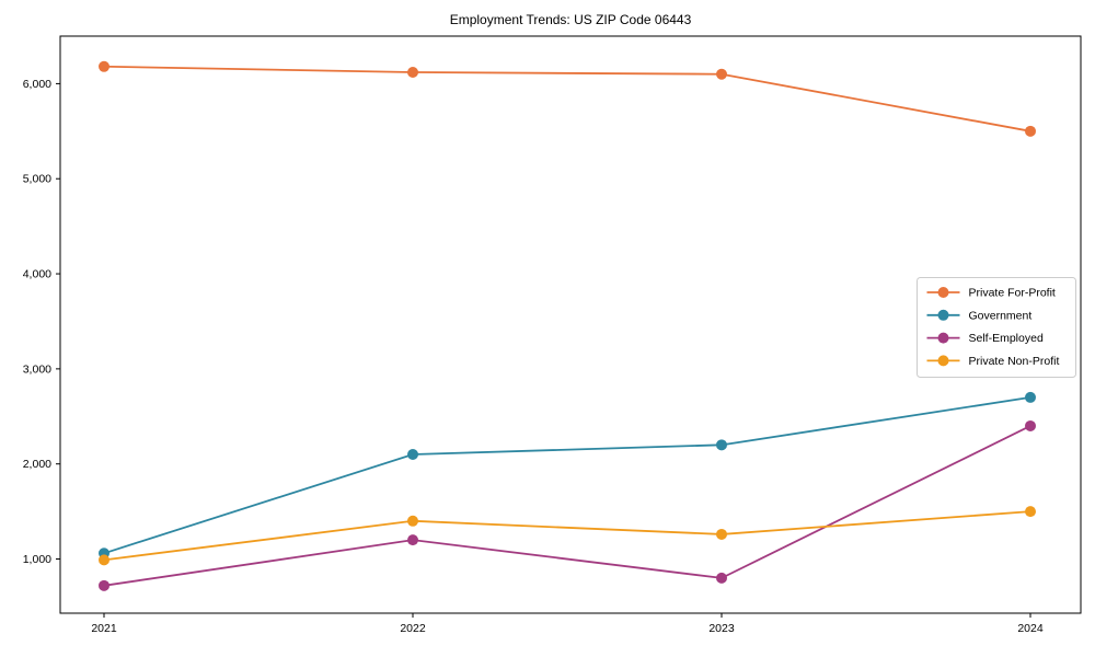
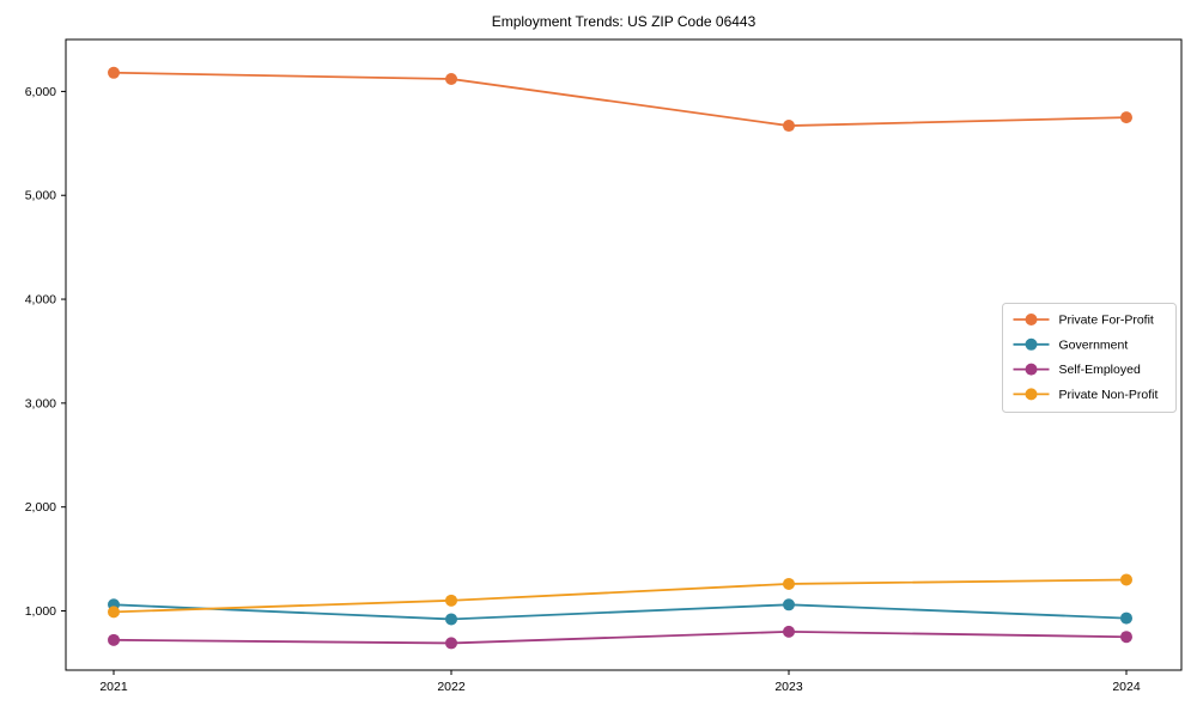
Government/2022: 2100 -> 900
Self-Employed/2022: 1200 -> 700
Private Non-Profit/2022: 1400 -> 1100
Private For-Profit/2023: 6100 -> 5700
Government/2023: 2200 -> 1100
Private For-Profit/2024: 5500 -> 5800
Government/2024: 2700 -> 900
Self-Employed/2024: 2400 -> 800
Private Non-Profit/2024: 1500 -> 1300
